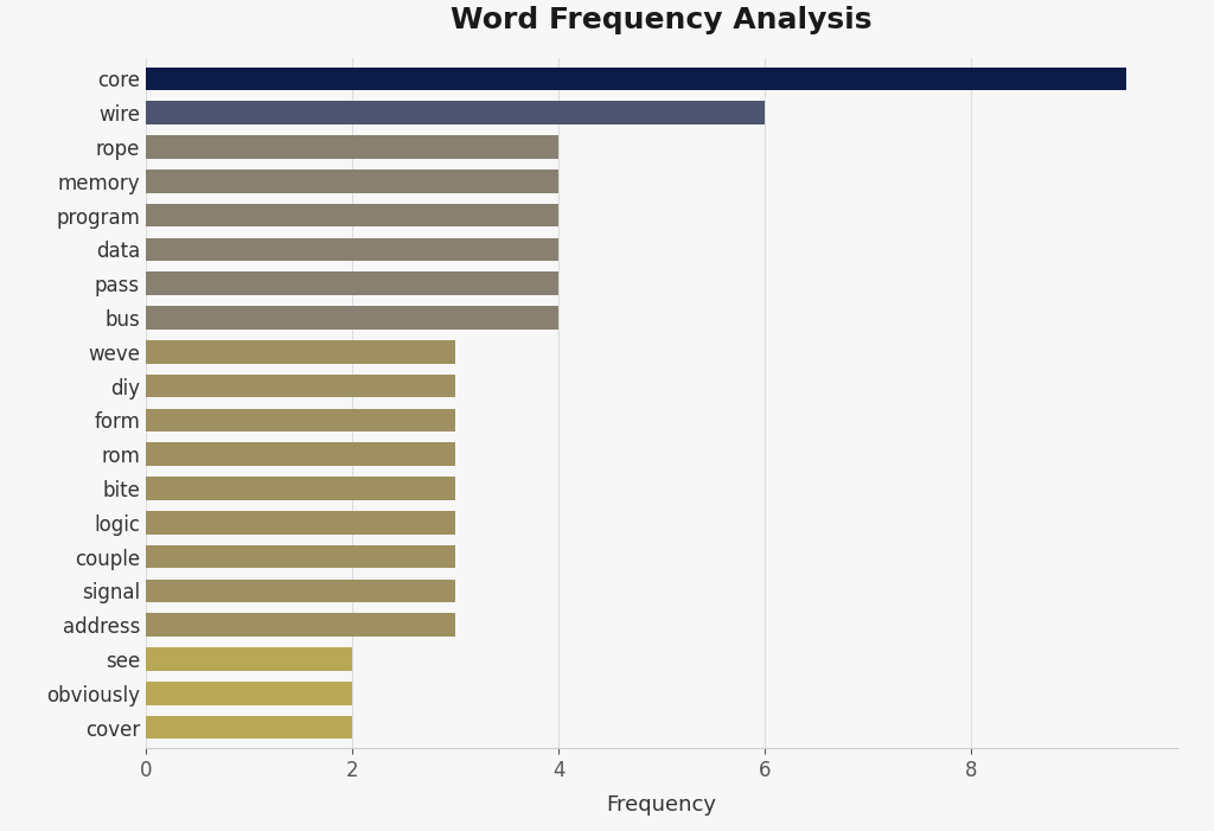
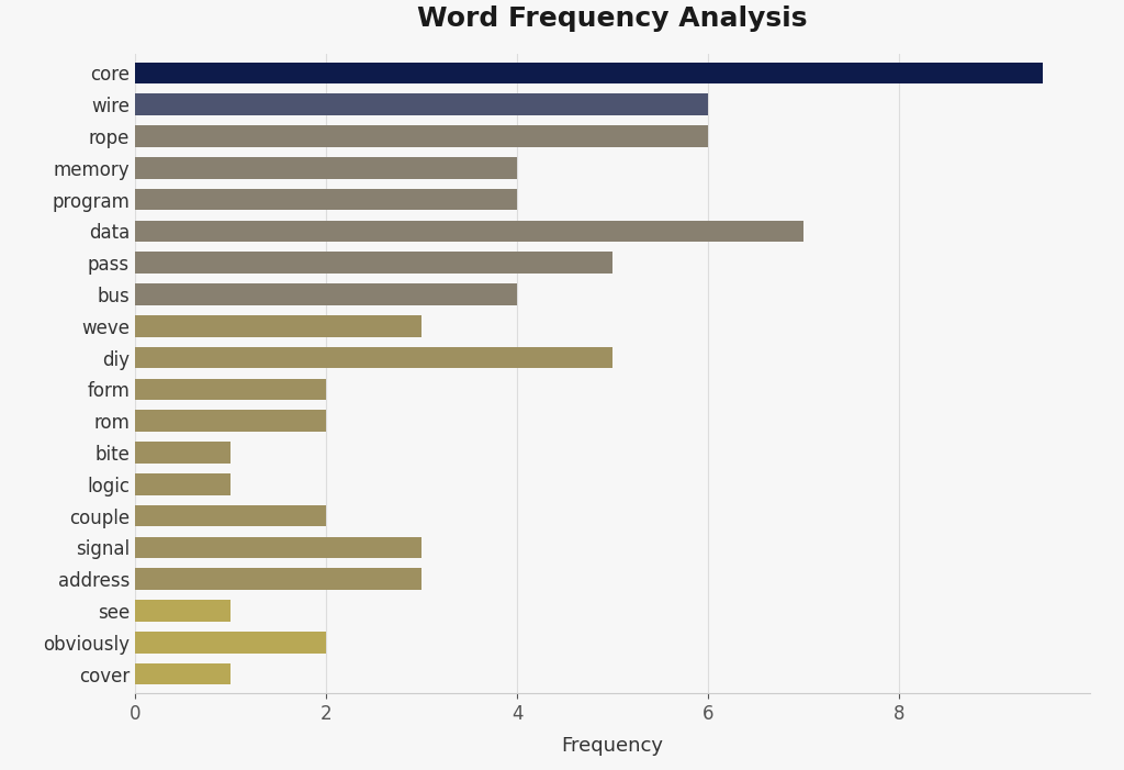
rope: 4.0 -> 6.0
data: 4.0 -> 7.0
pass: 4.0 -> 5.0
diy: 3.0 -> 5.0
form: 3.0 -> 2.0
rom: 3.0 -> 2.0
bite: 3.0 -> 1.0
logic: 3.0 -> 1.0
couple: 3.0 -> 2.0
see: 2.0 -> 1.0
cover: 2.0 -> 1.0
